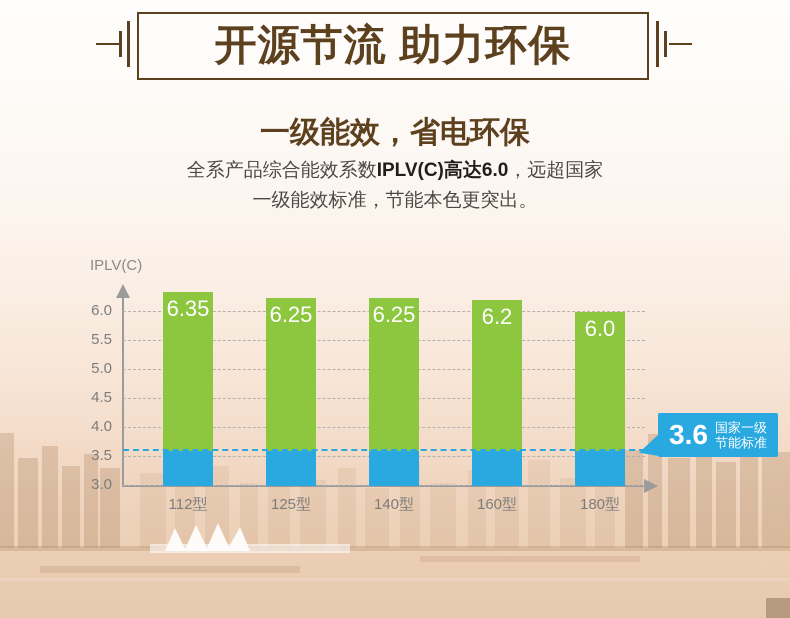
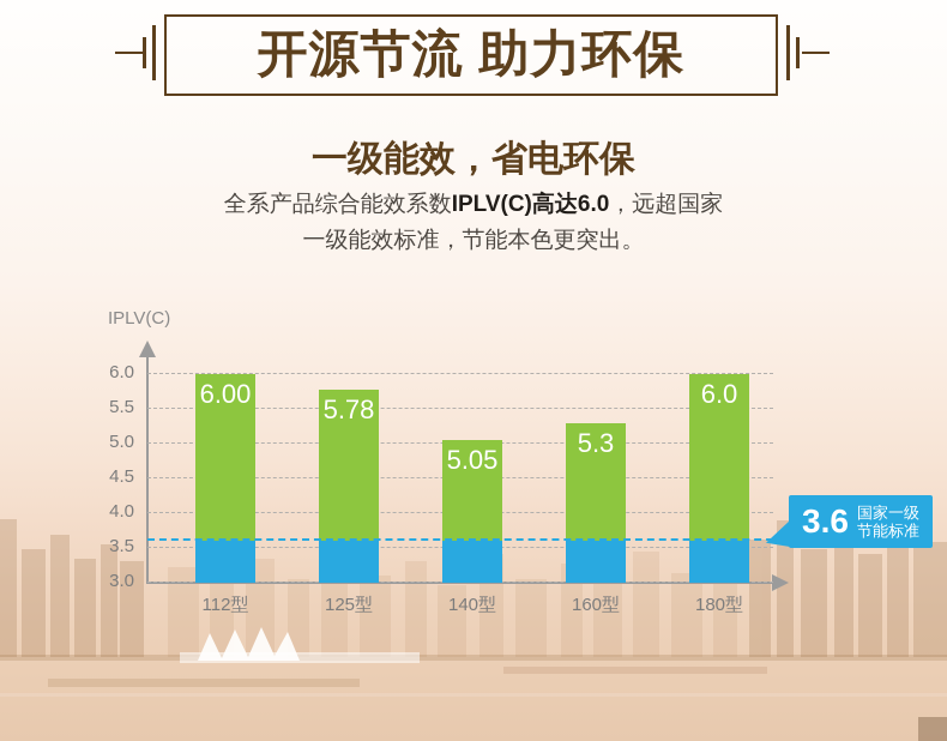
112型: 6.35 -> 6.00
125型: 6.25 -> 5.78
140型: 6.25 -> 5.05
160型: 6.2 -> 5.3
